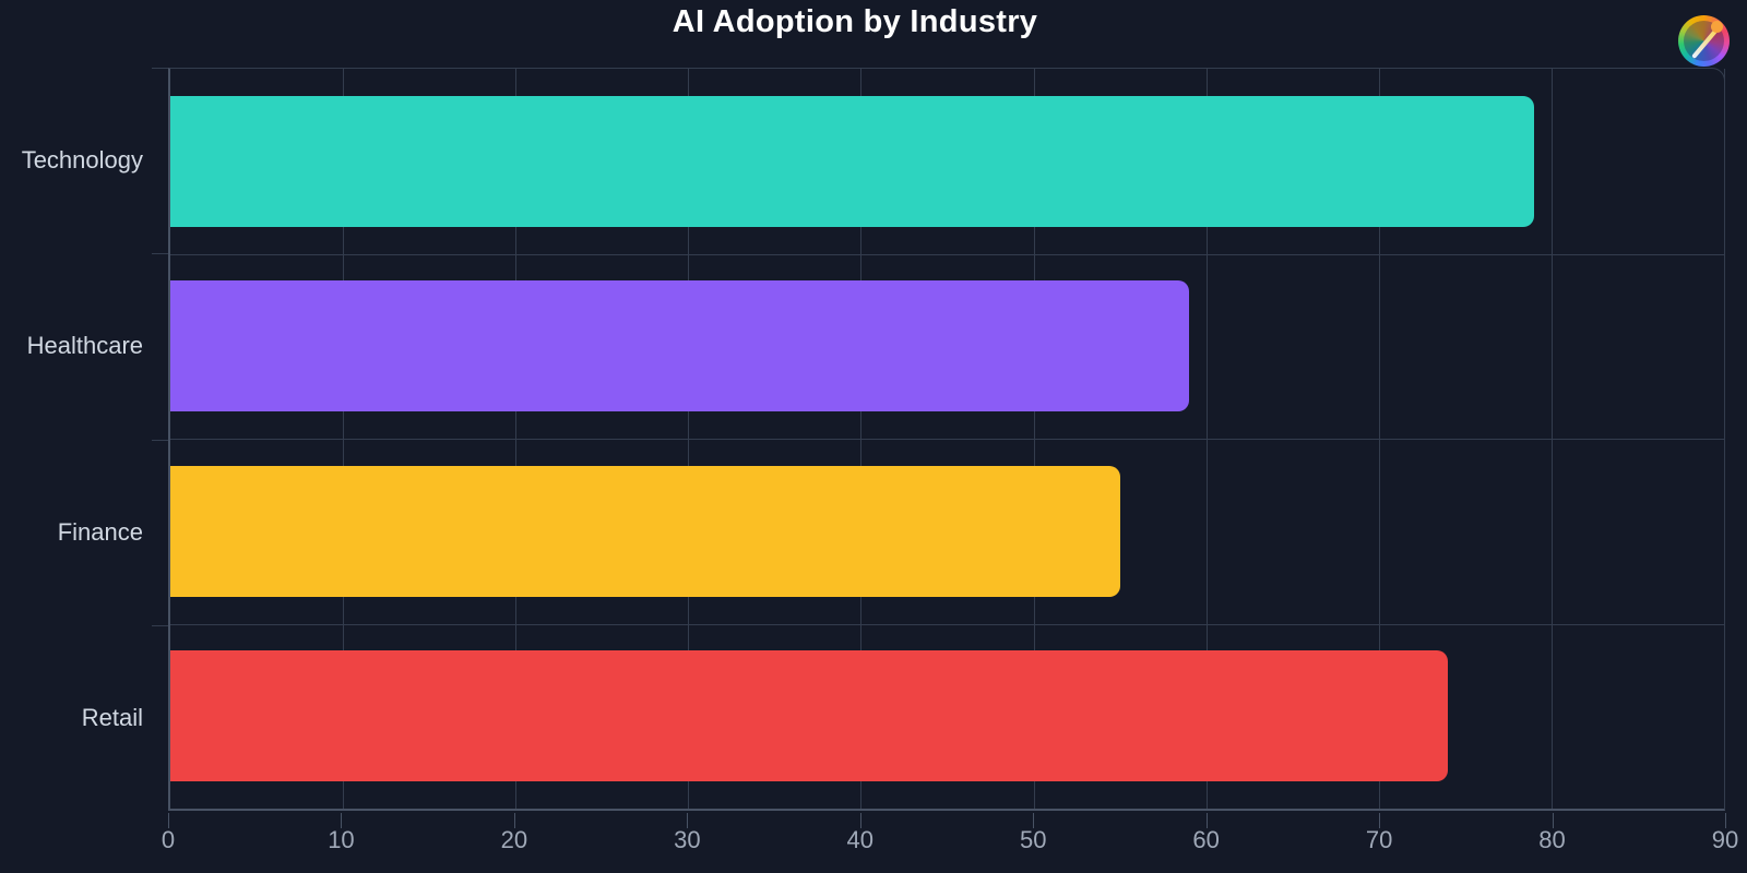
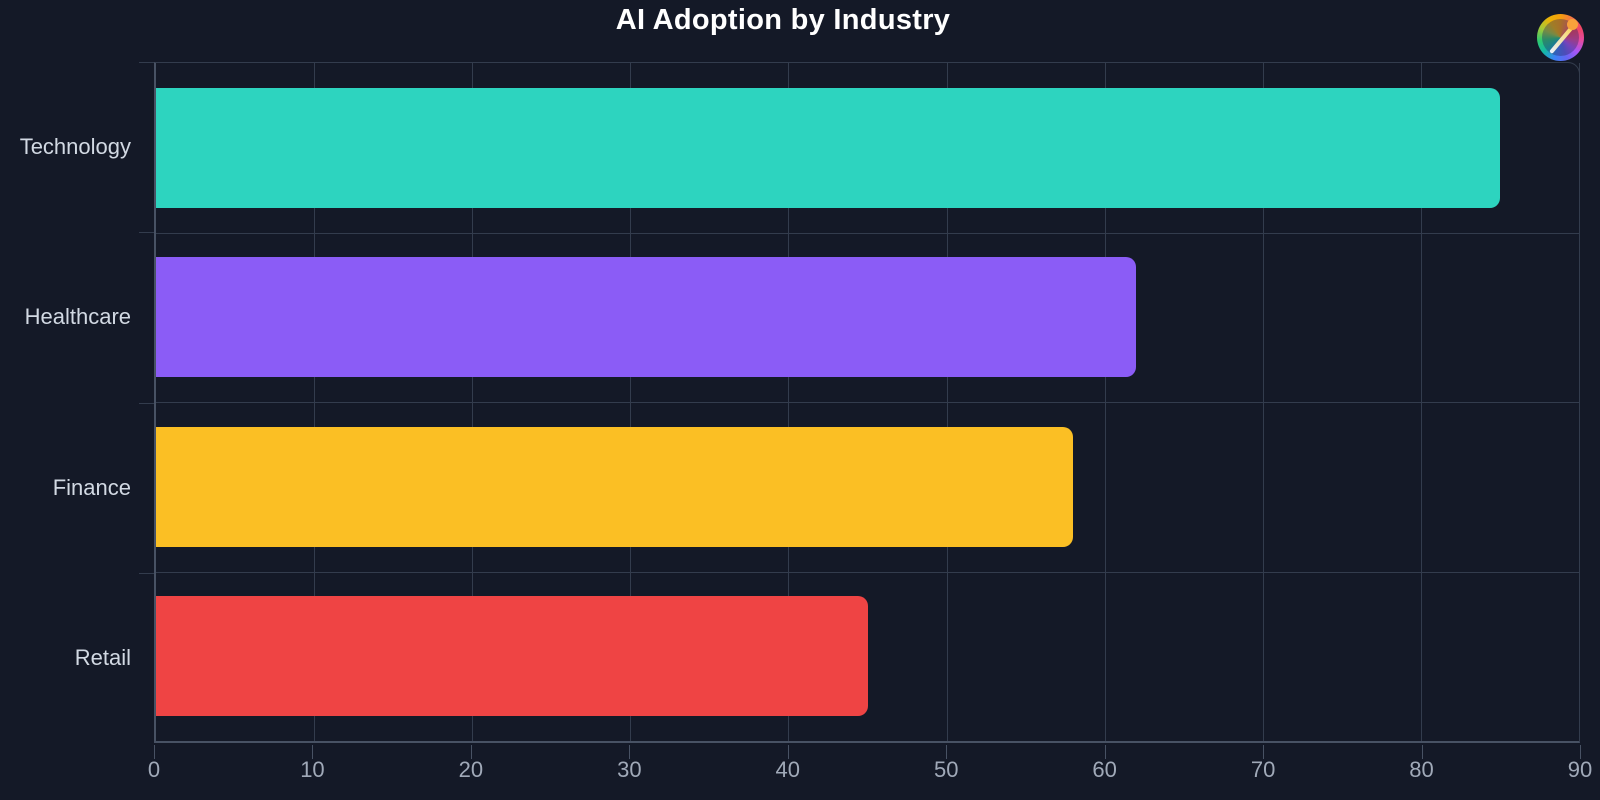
Technology: 79 -> 85
Healthcare: 59 -> 62
Finance: 55 -> 58
Retail: 74 -> 45
